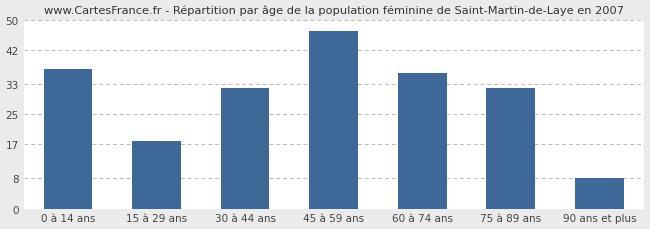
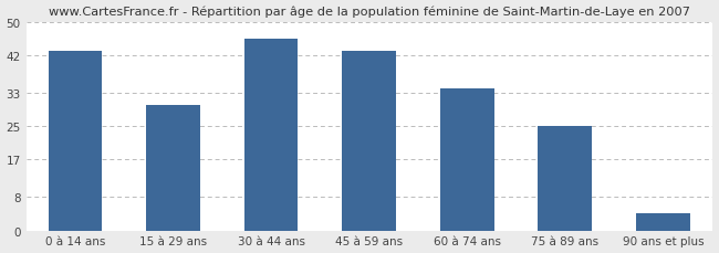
0 à 14 ans: 37 -> 43
15 à 29 ans: 18 -> 30
30 à 44 ans: 32 -> 46
45 à 59 ans: 47 -> 43
60 à 74 ans: 36 -> 34
75 à 89 ans: 32 -> 25
90 ans et plus: 8 -> 4
